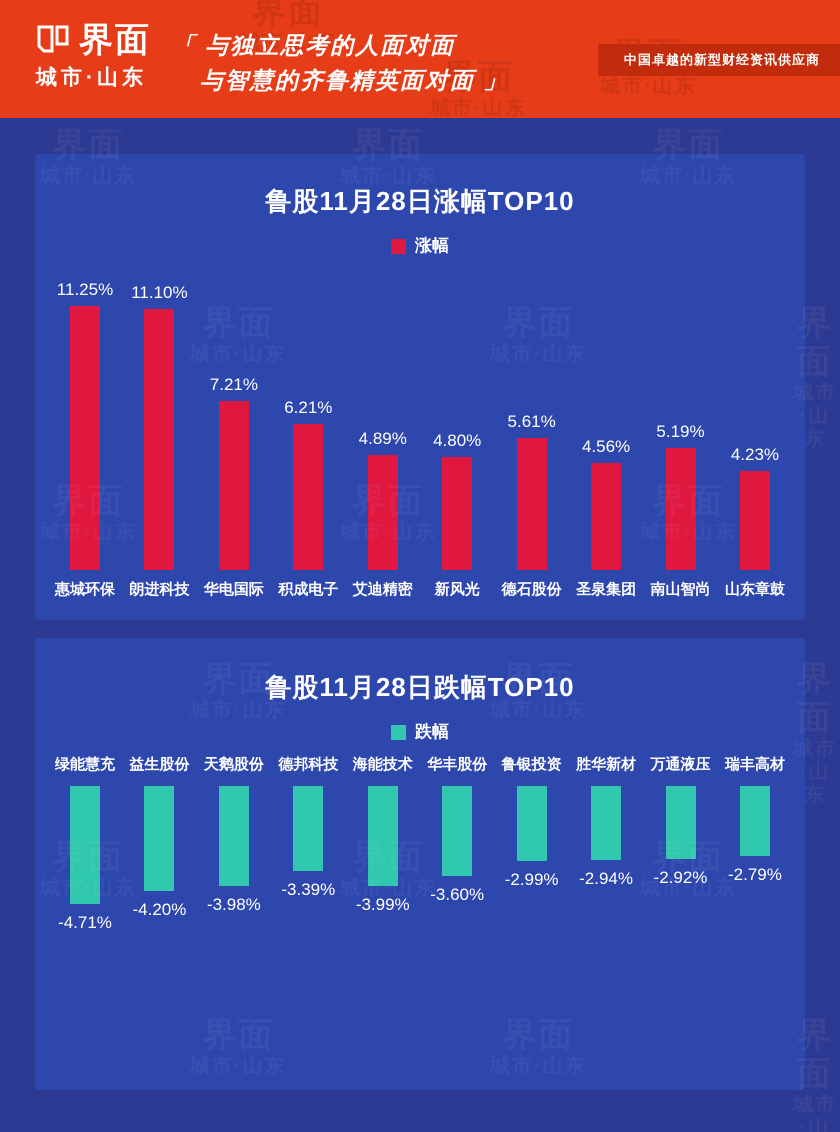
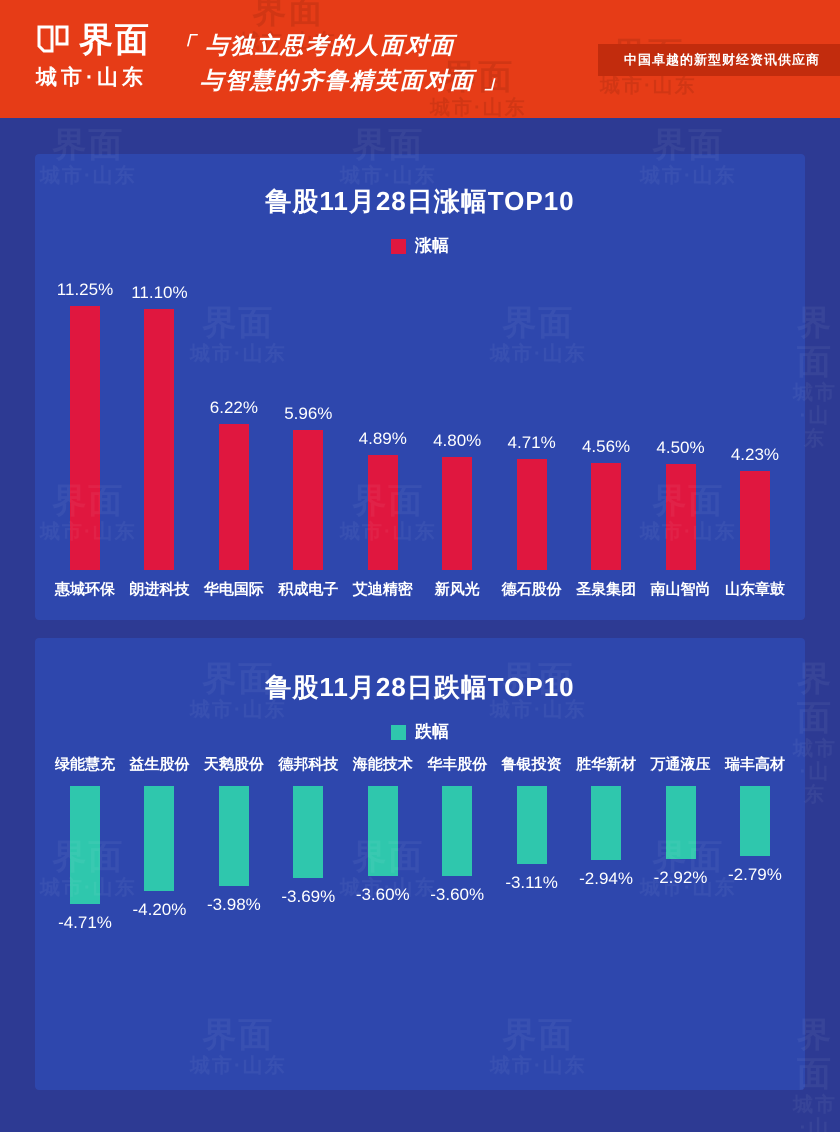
鲁股11月28日涨幅TOP10/华电国际: 7.21% -> 6.22%
鲁股11月28日涨幅TOP10/积成电子: 6.21% -> 5.96%
鲁股11月28日涨幅TOP10/德石股份: 5.61% -> 4.71%
鲁股11月28日涨幅TOP10/南山智尚: 5.19% -> 4.50%
鲁股11月28日跌幅TOP10/德邦科技: -3.39% -> -3.69%
鲁股11月28日跌幅TOP10/海能技术: -3.99% -> -3.60%
鲁股11月28日跌幅TOP10/鲁银投资: -2.99% -> -3.11%
